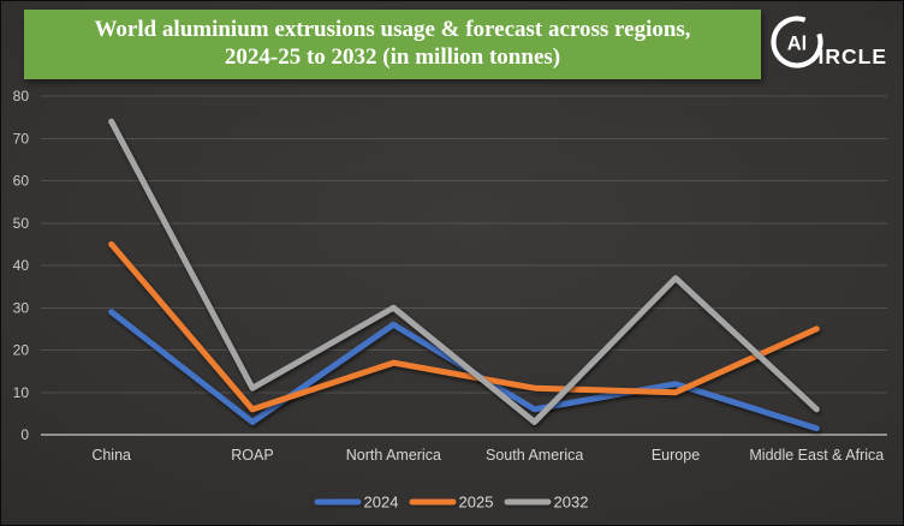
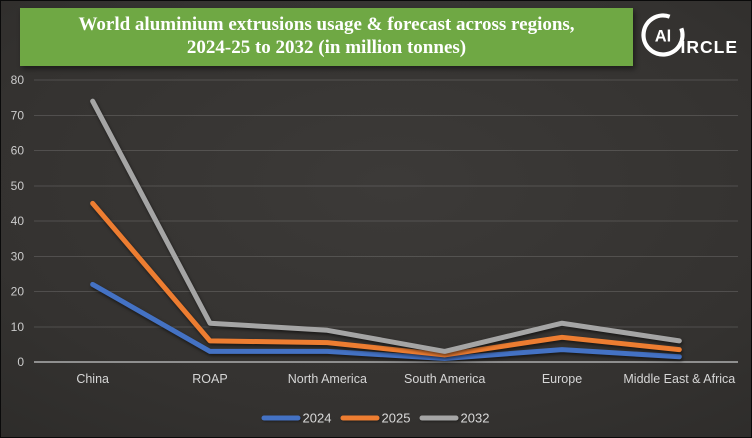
2024/China: 29 -> 22
2024/North America: 26 -> 3
2025/North America: 17 -> 6
2032/North America: 30 -> 9
2024/South America: 6 -> 1
2025/South America: 11 -> 2
2024/Europe: 12 -> 4
2025/Europe: 10 -> 7
2032/Europe: 37 -> 11
2025/Middle East & Africa: 25 -> 4
